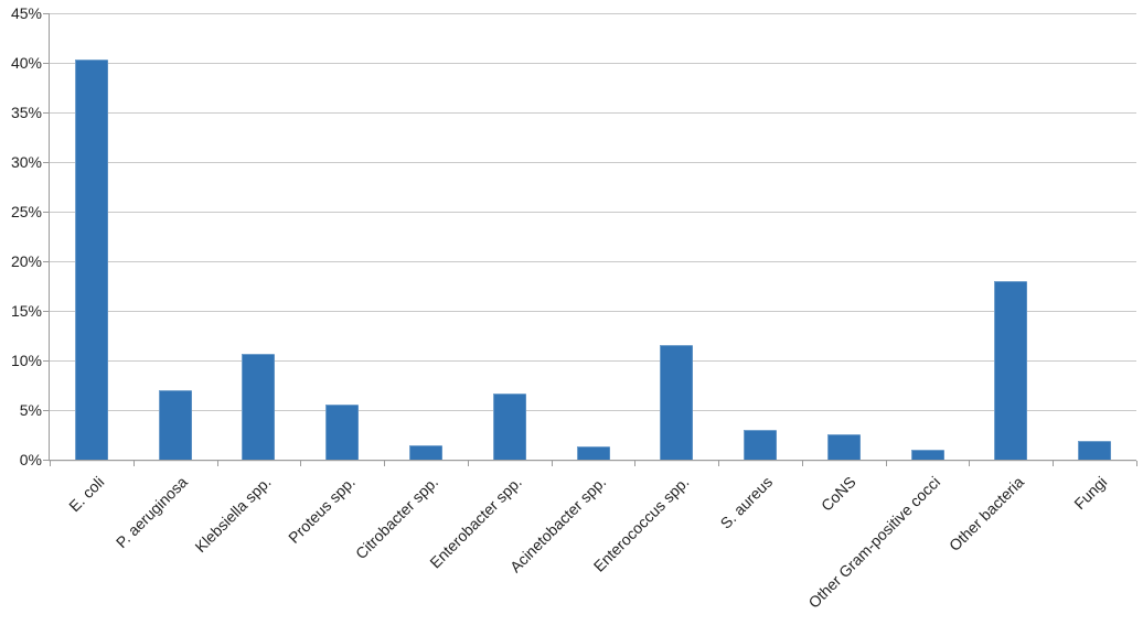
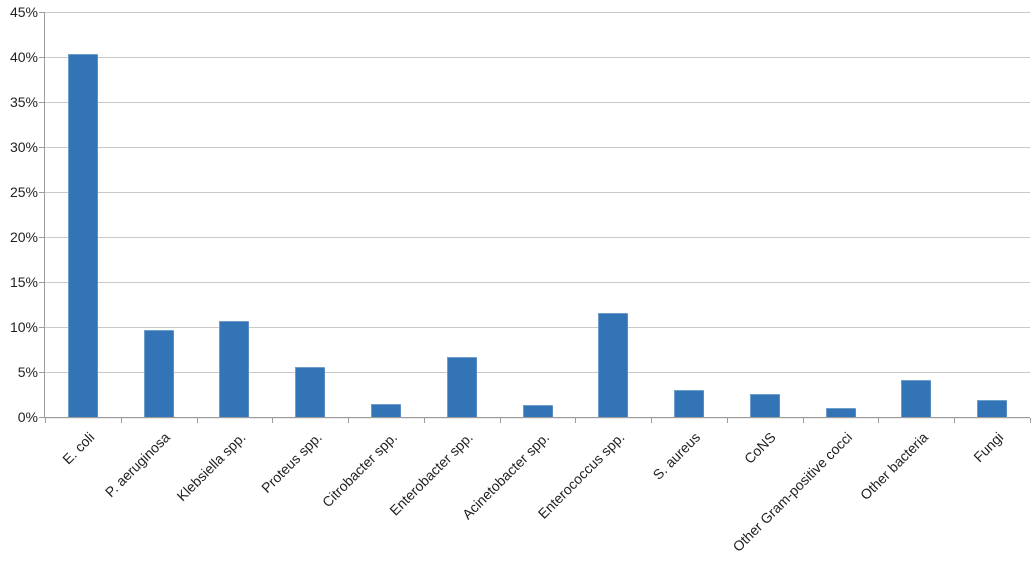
P. aeruginosa: 7% -> 10%
Other bacteria: 18% -> 4%
